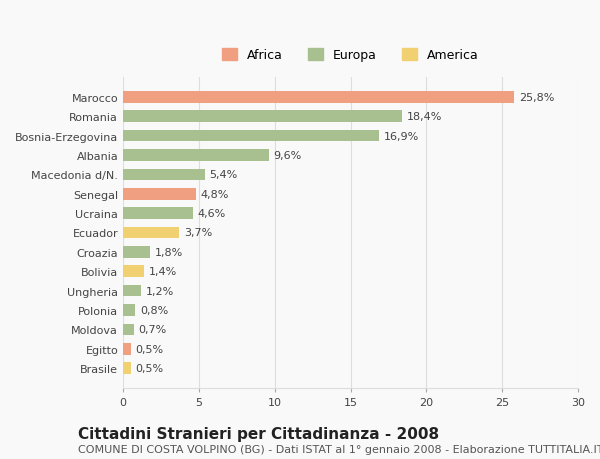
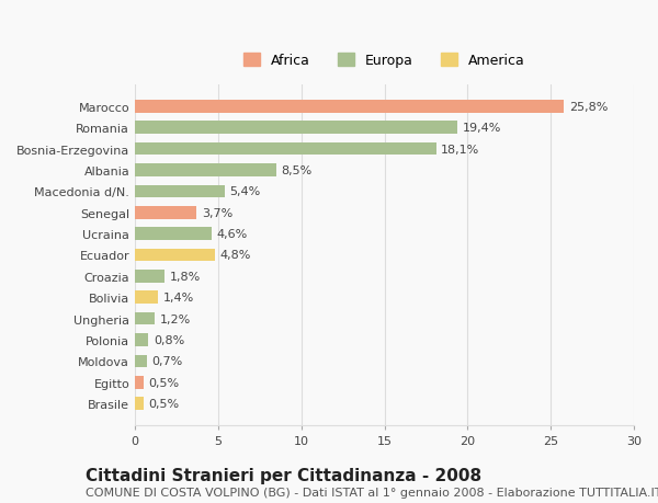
Romania: 18,4% -> 19,4%
Bosnia-Erzegovina: 16,9% -> 18,1%
Albania: 9,6% -> 8,5%
Senegal: 4,8% -> 3,7%
Ecuador: 3,7% -> 4,8%
